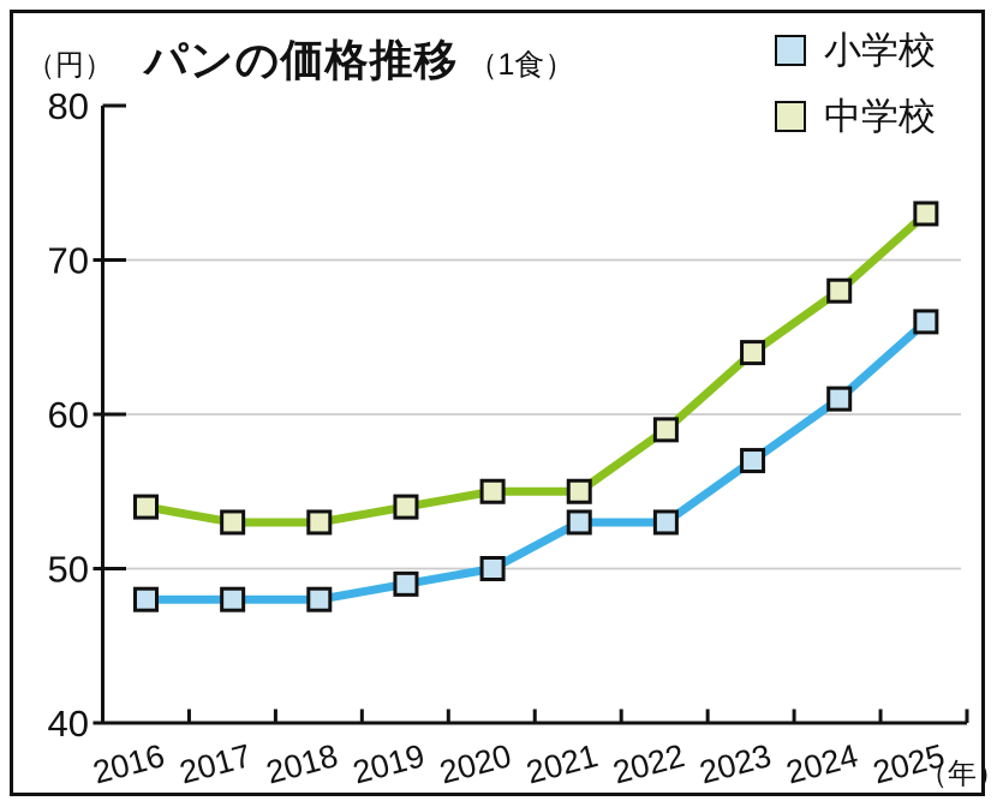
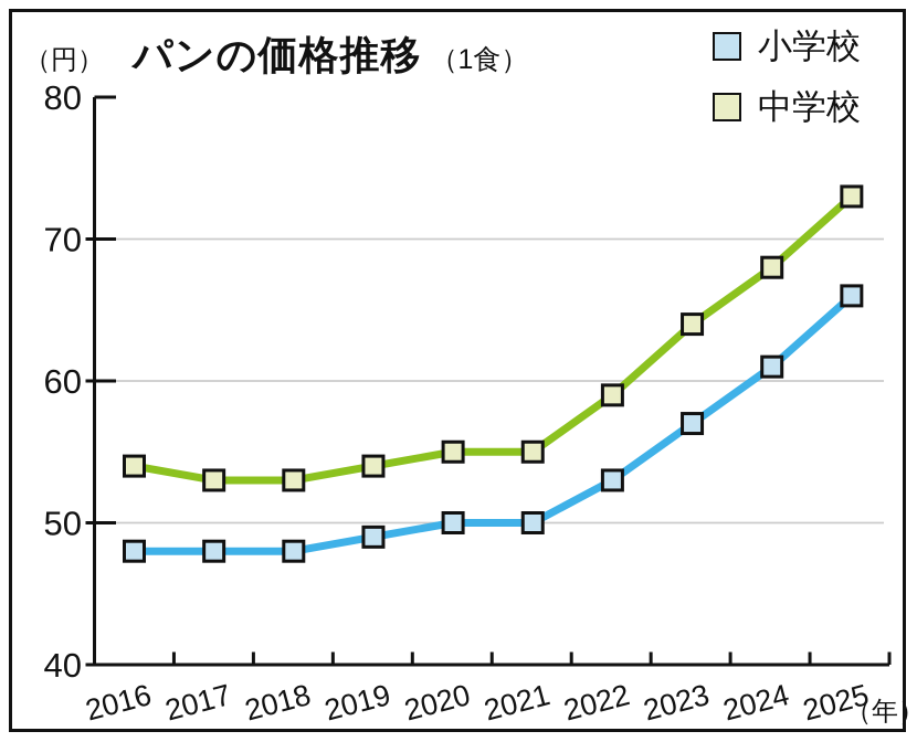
小学校/2021: 53 -> 50
